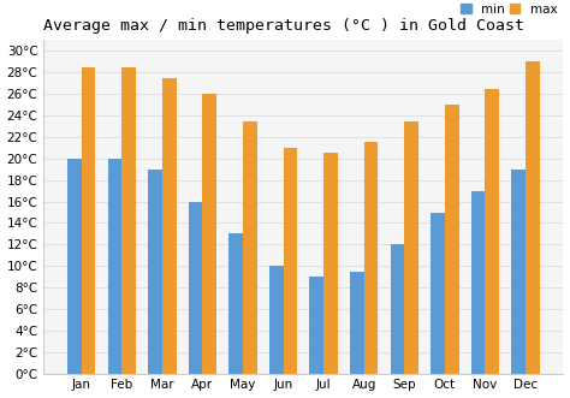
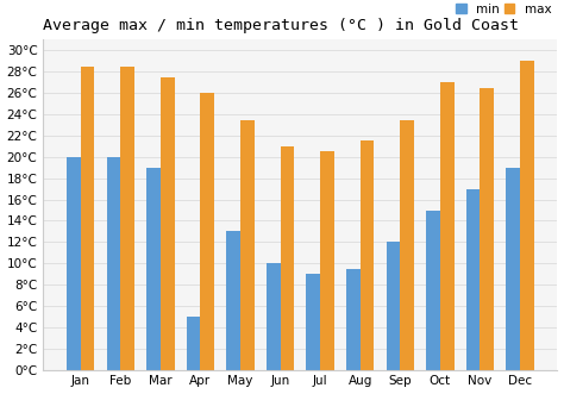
min/Apr: 16.0°C -> 5.0°C
max/Oct: 25.0°C -> 27.0°C
